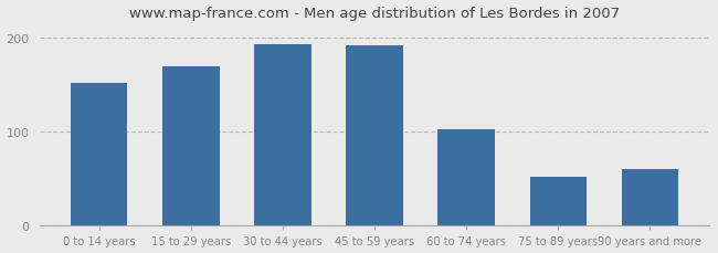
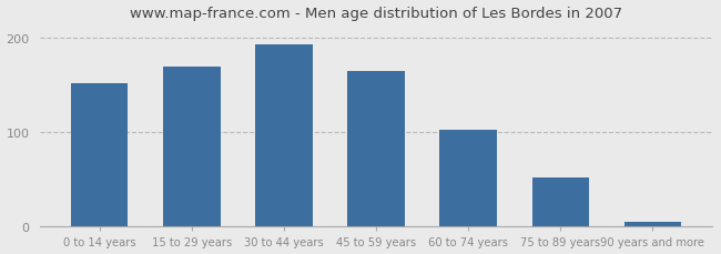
45 to 59 years: 192 -> 165
90 years and more: 60 -> 5
